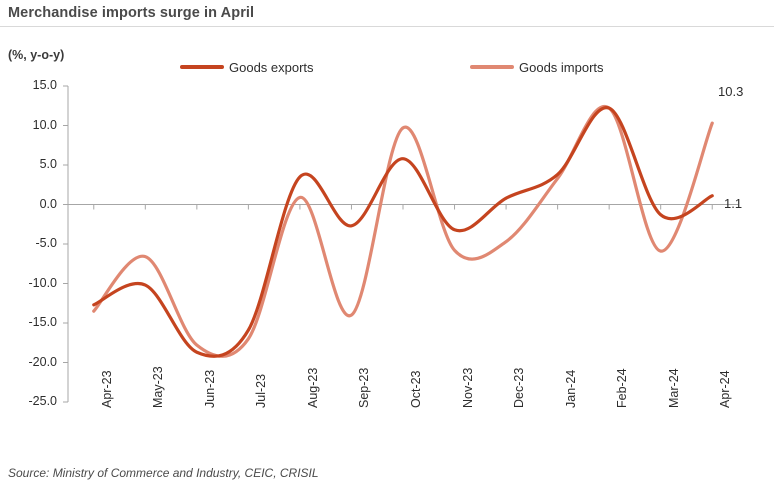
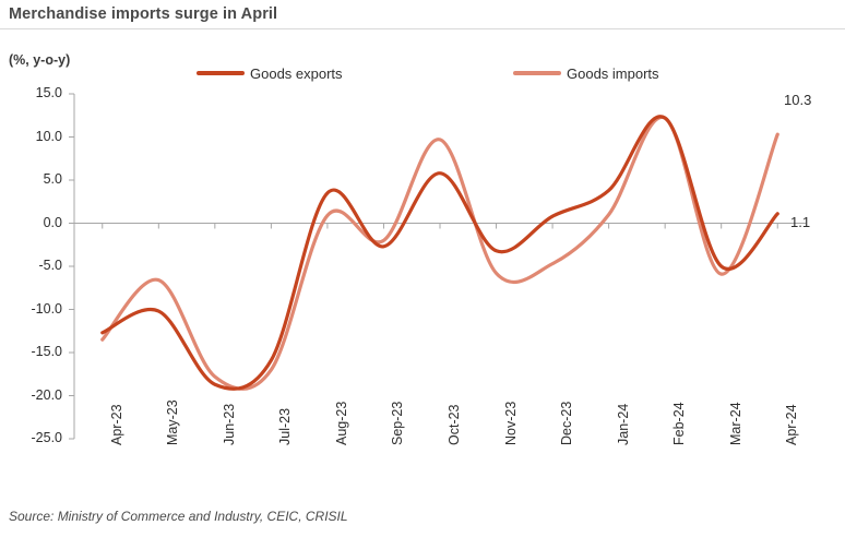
Goods imports/Sep-23: -14 -> -2
Goods imports/Jan-24: 3 -> 1
Goods exports/Mar-24: -1 -> -5
